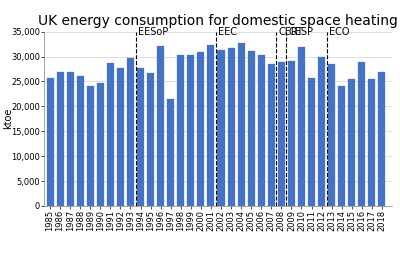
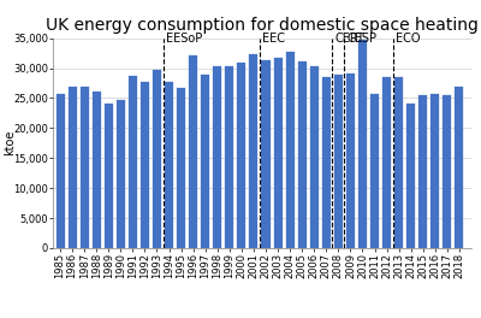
1997: 21,500 -> 28,900
2010: 32,000 -> 34,800
2012: 30,000 -> 28,600
2016: 29,000 -> 25,600
